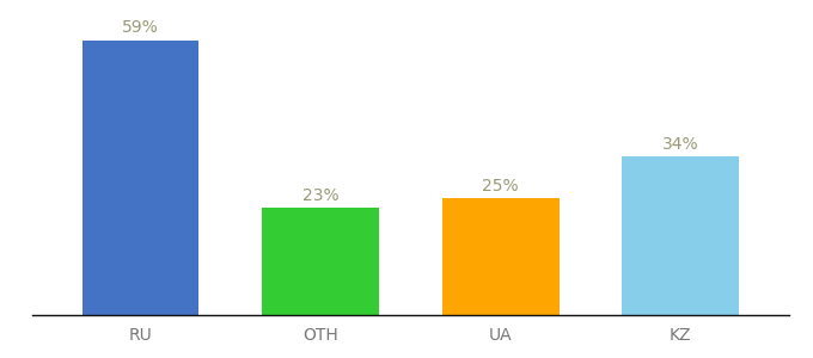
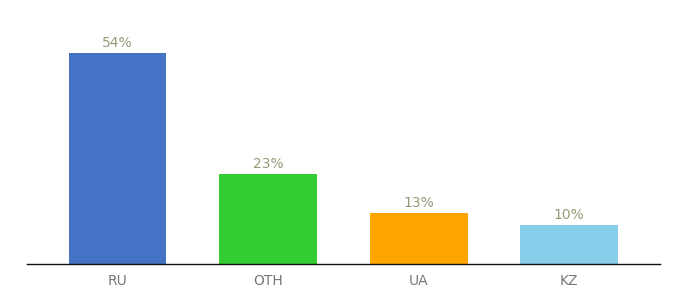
RU: 59% -> 54%
UA: 25% -> 13%
KZ: 34% -> 10%
